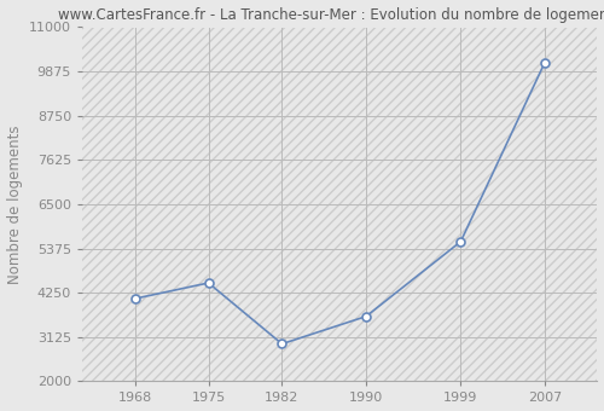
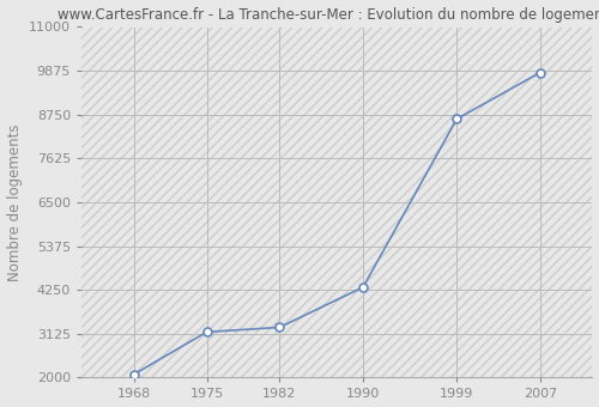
1968: 4100 -> 2080
1975: 4500 -> 3170
1982: 2950 -> 3290
1990: 3650 -> 4320
1999: 5550 -> 8640
2007: 10100 -> 9830
